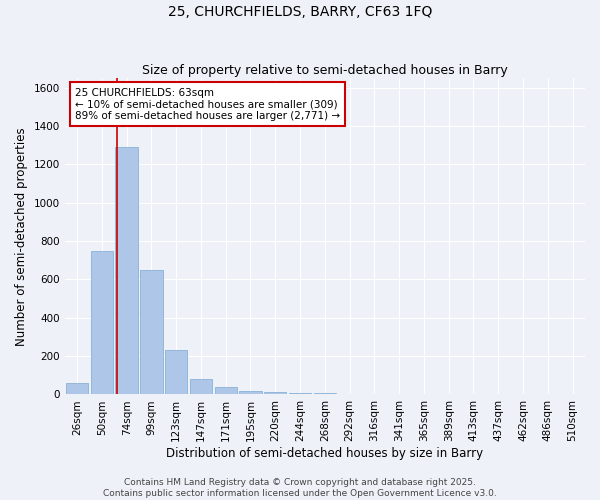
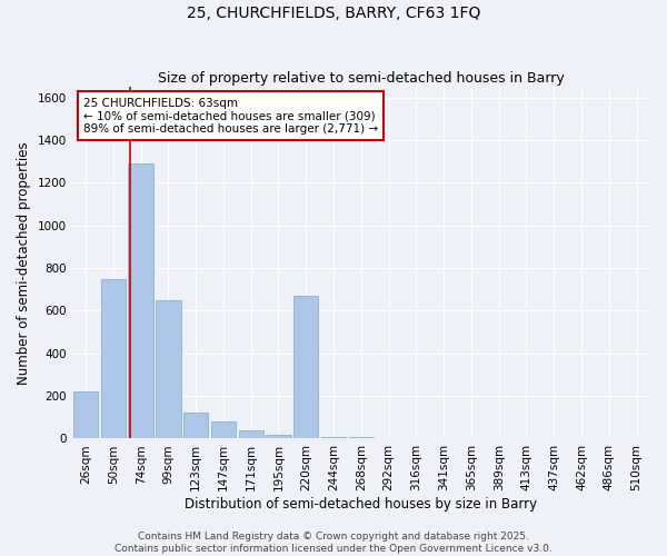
26sqm: 60 -> 220
123sqm: 230 -> 120
220sqm: 20 -> 670
